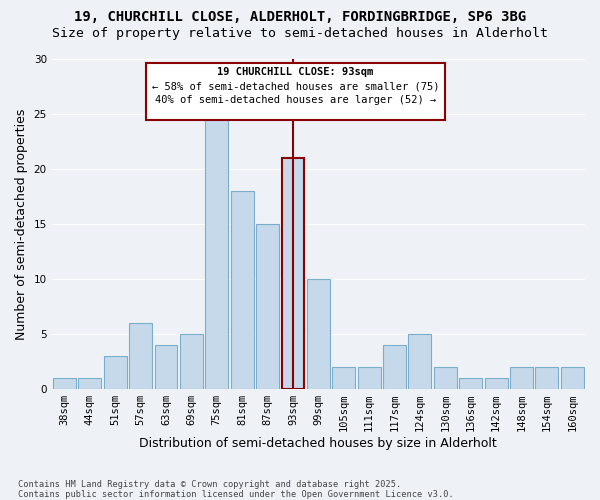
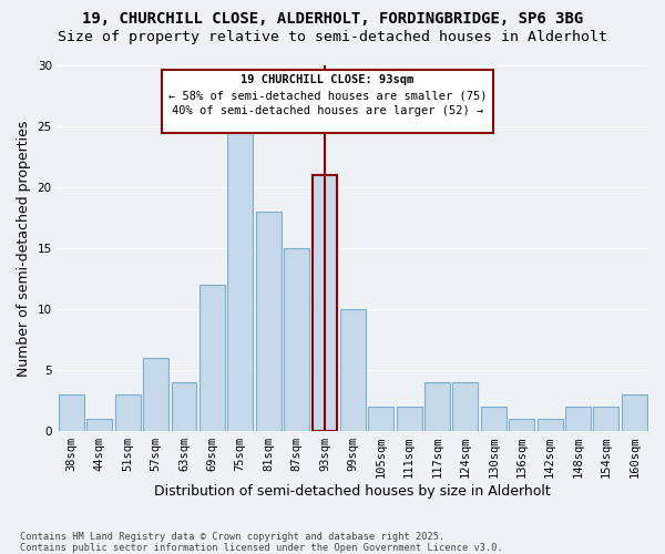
38sqm: 1 -> 3
69sqm: 5 -> 12
124sqm: 5 -> 4
160sqm: 2 -> 3
